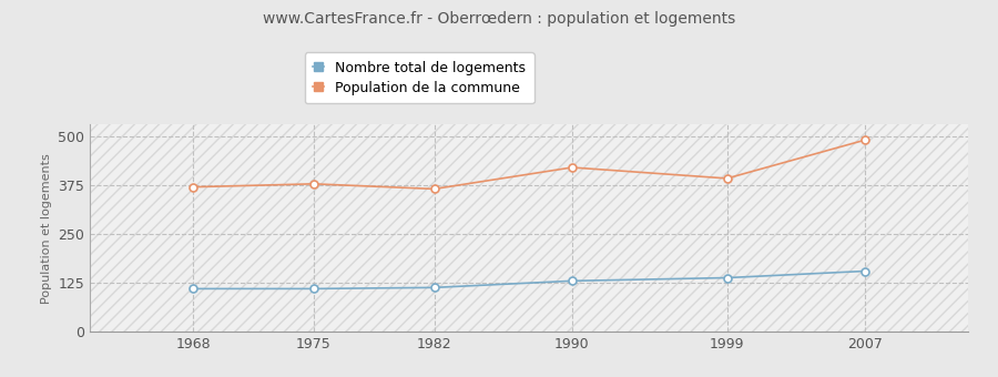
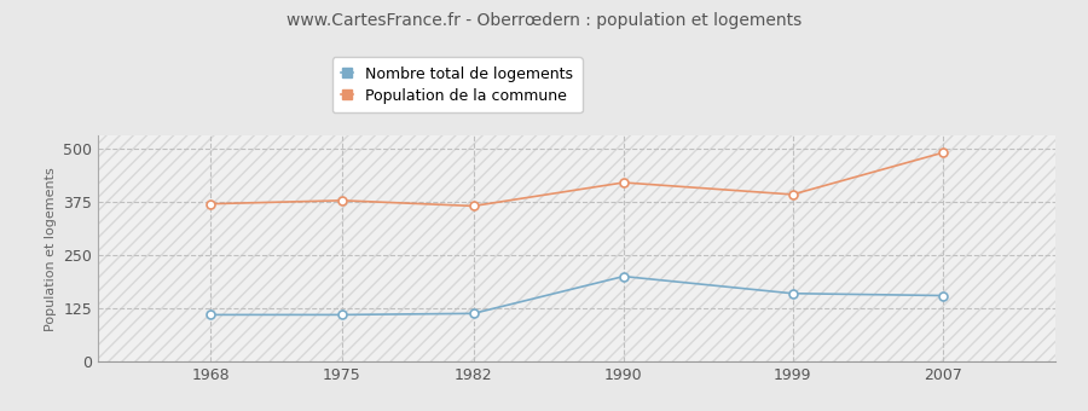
Nombre total de logements/1990: 130 -> 200
Nombre total de logements/1999: 138 -> 160
